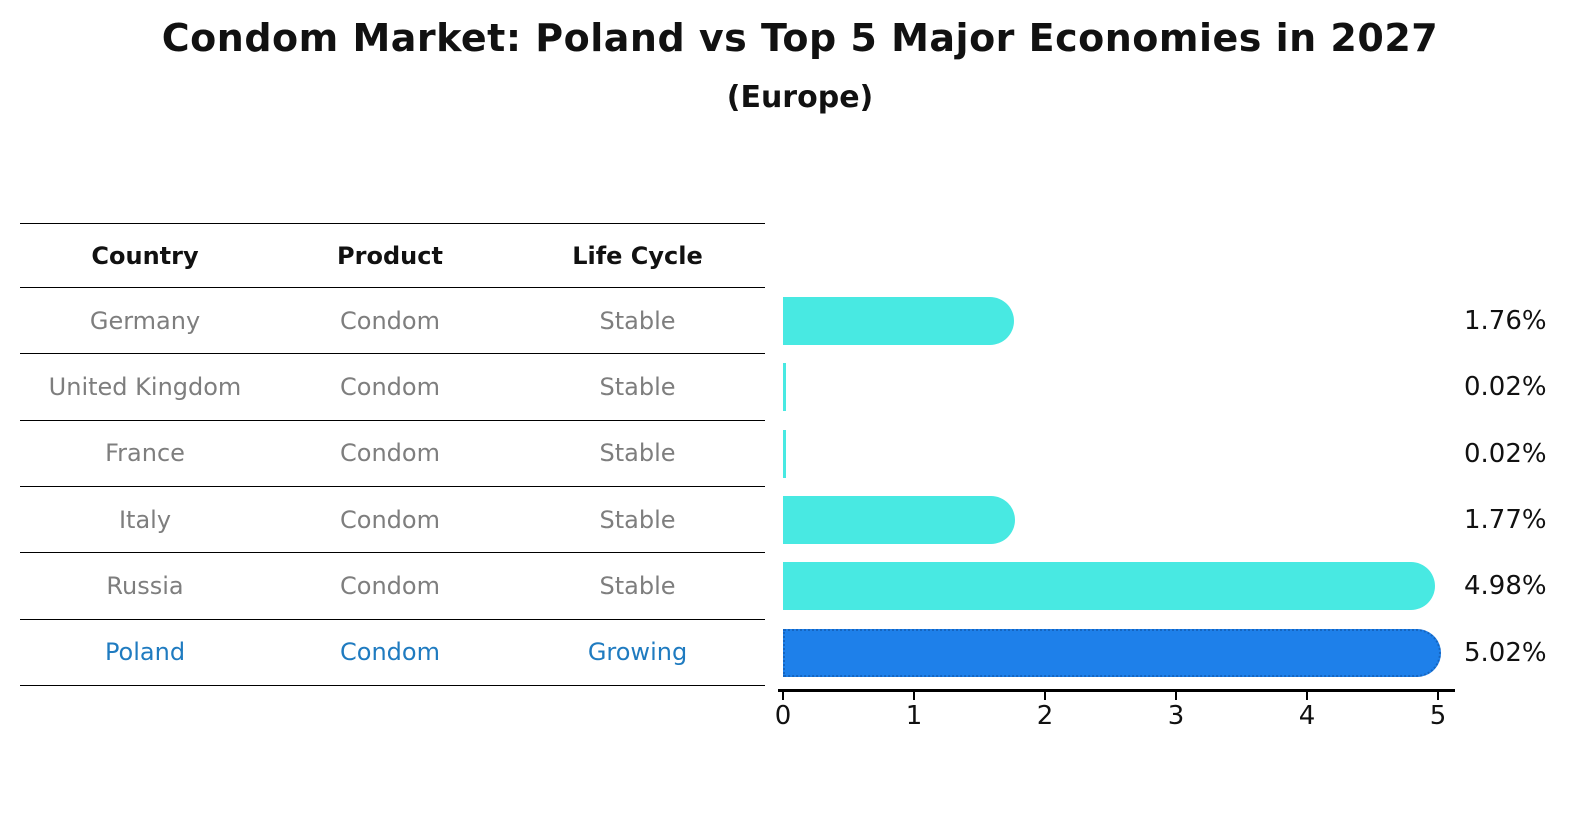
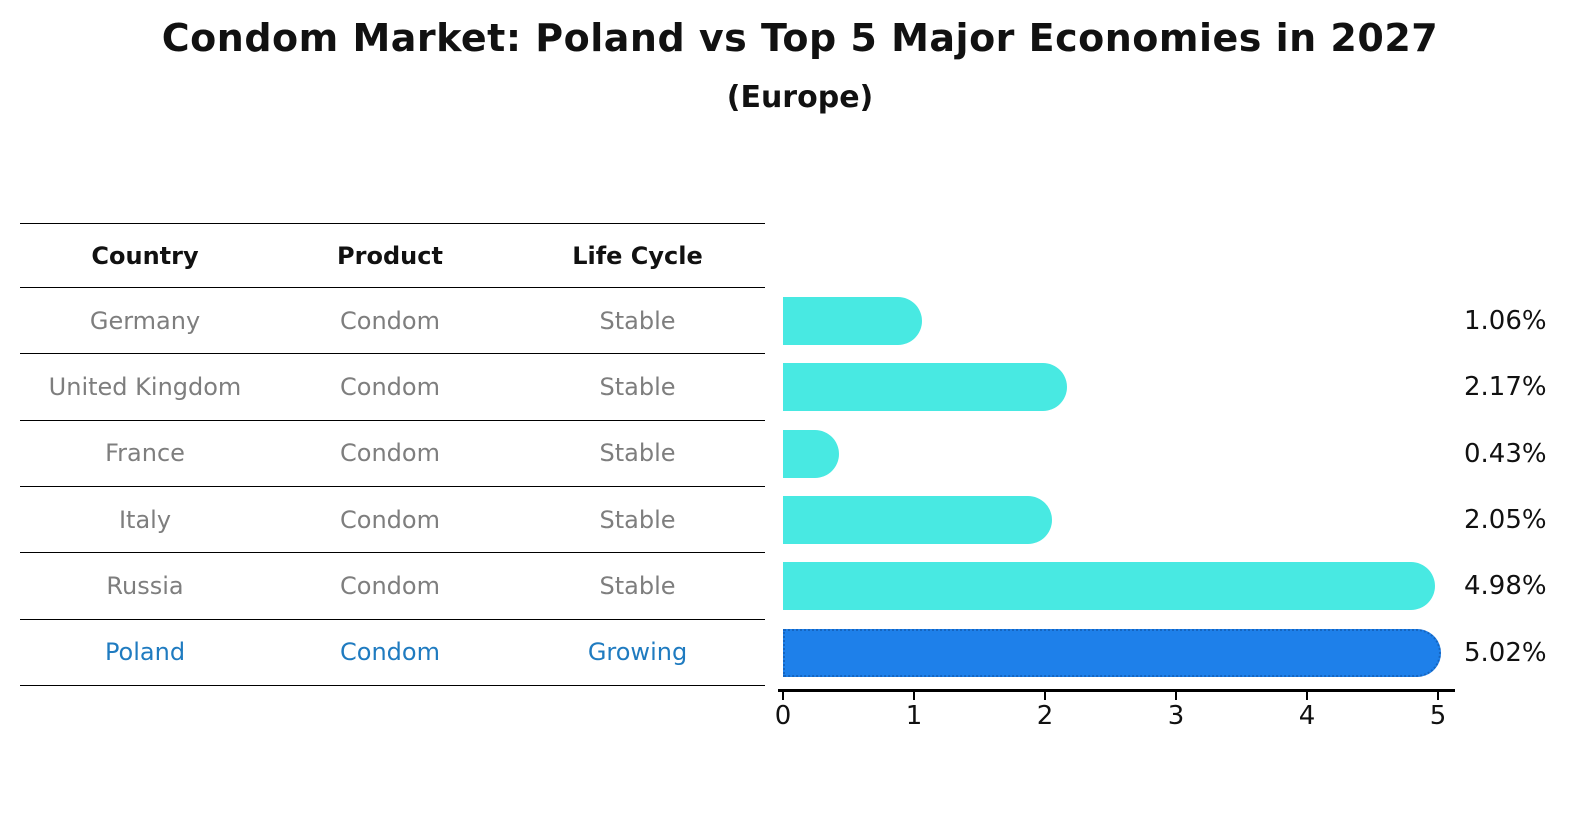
Germany: 1.76% -> 1.06%
United Kingdom: 0.02% -> 2.17%
France: 0.02% -> 0.43%
Italy: 1.77% -> 2.05%
